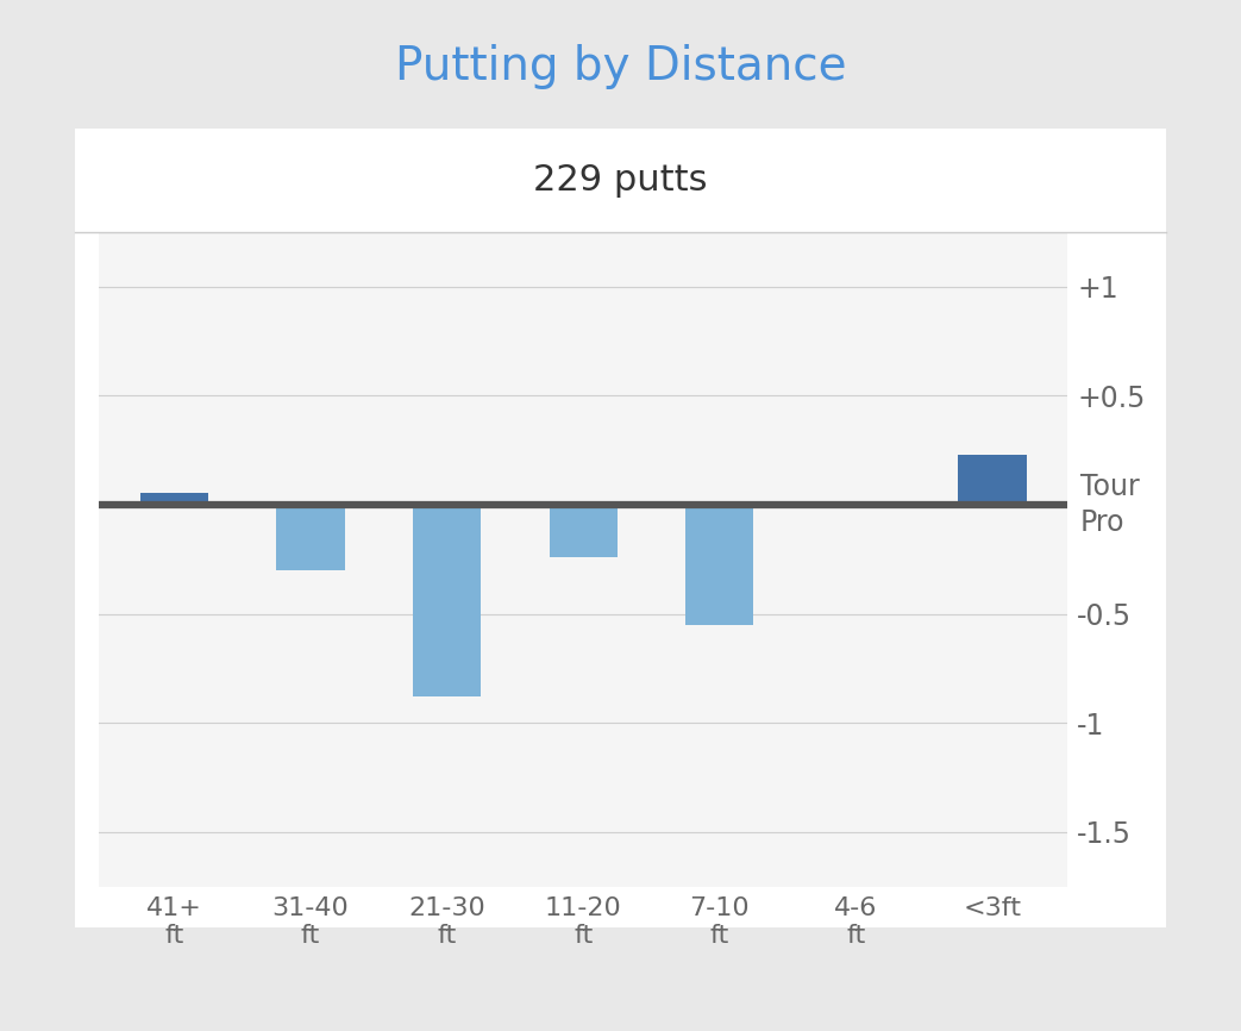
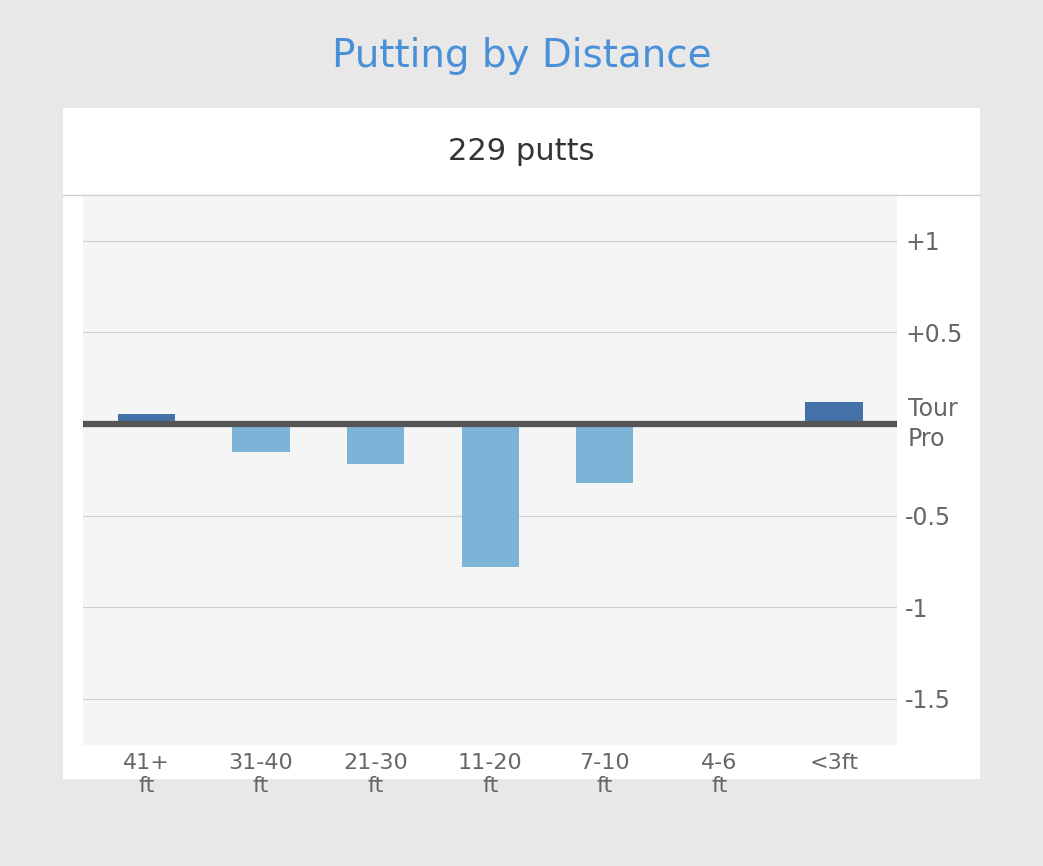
31-40 ft: -0.30 -> -0.15
21-30 ft: -0.88 -> -0.22
11-20 ft: -0.24 -> -0.78
7-10 ft: -0.55 -> -0.32
<3ft: 0.23 -> 0.12
